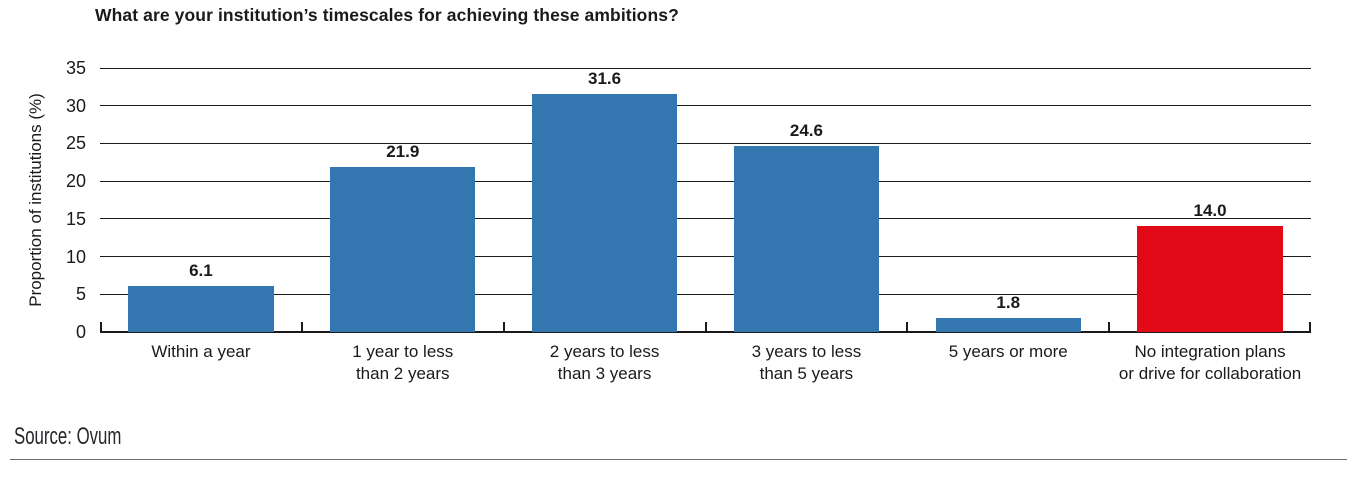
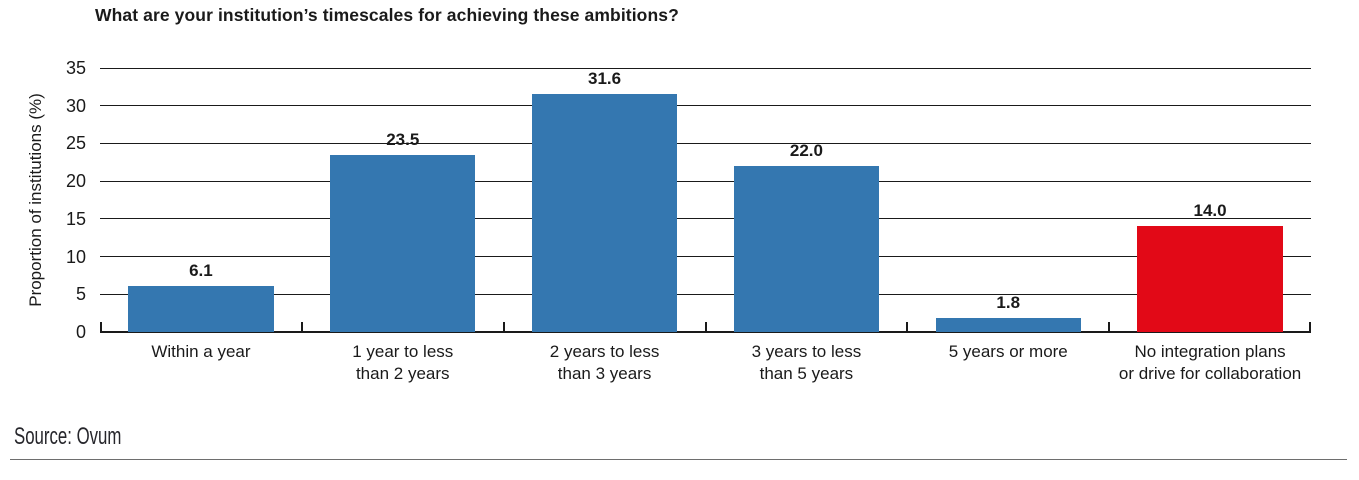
1 year to less than 2 years: 21.9 -> 23.5
3 years to less than 5 years: 24.6 -> 22.0
